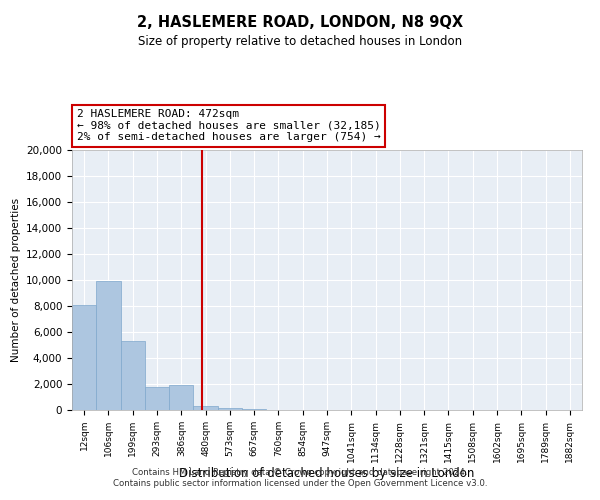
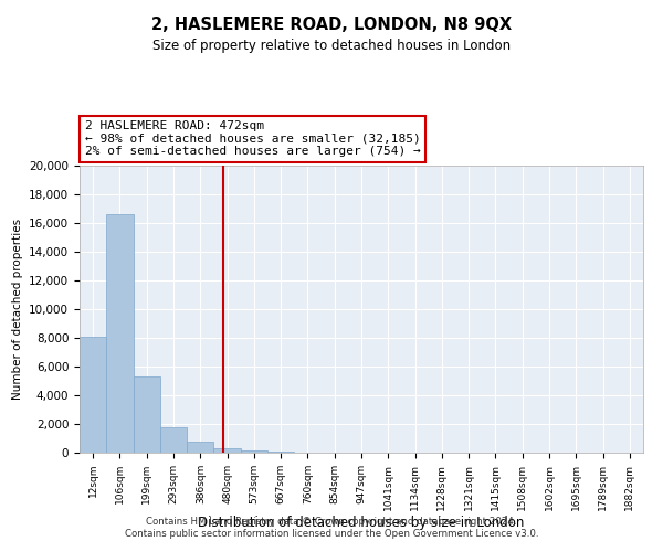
106sqm: 9,900 -> 16,600
386sqm: 1,900 -> 800
